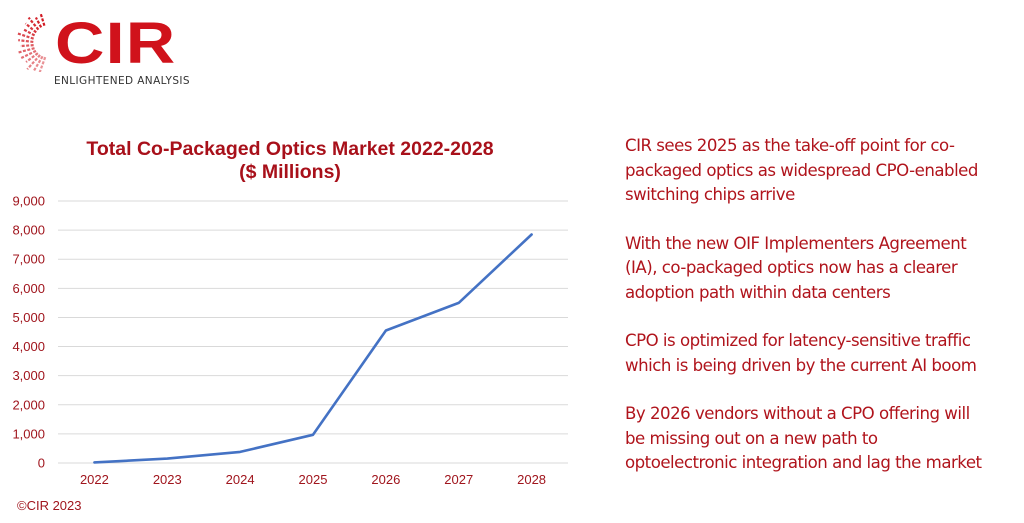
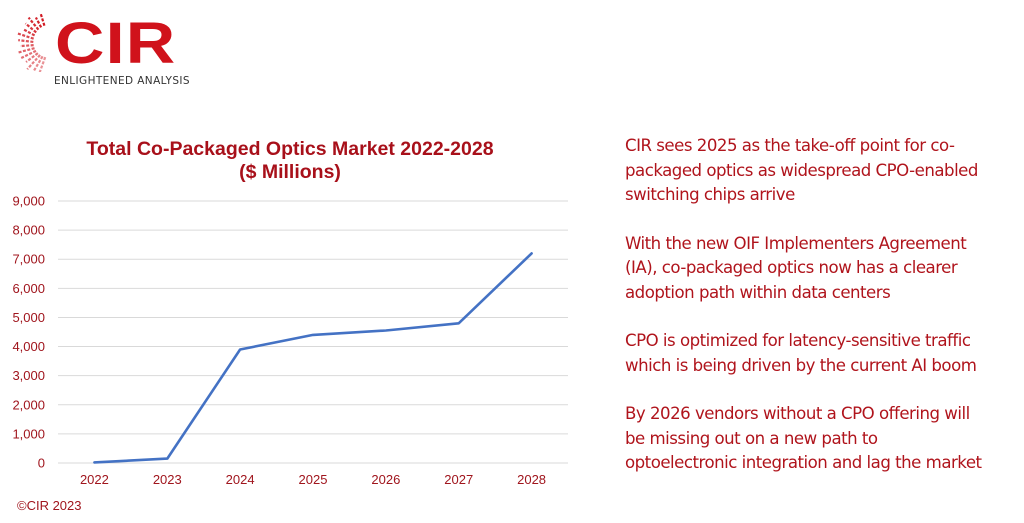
2024: 400 -> 3900
2025: 1000 -> 4400
2027: 5500 -> 4800
2028: 7800 -> 7200
